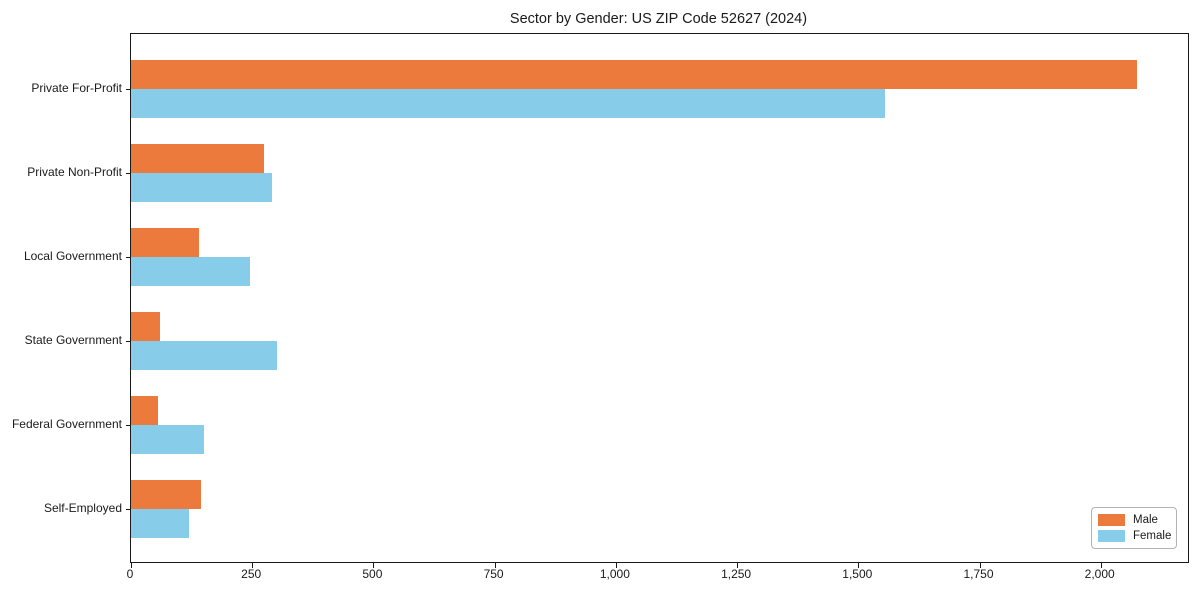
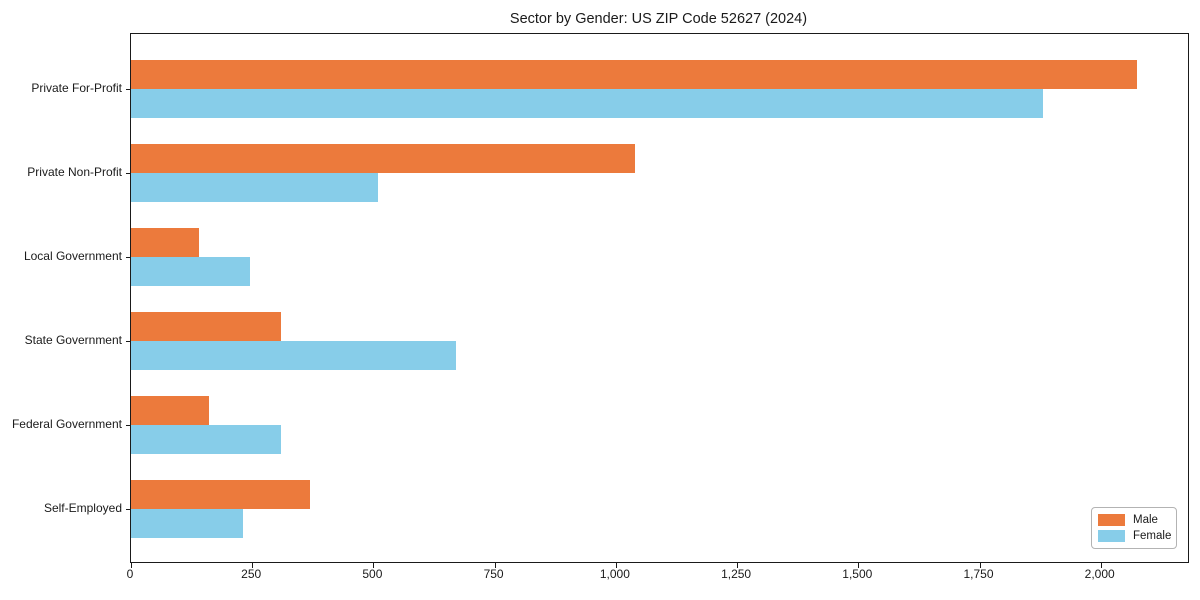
Female/Private For-Profit: 1560 -> 1880
Male/Private Non-Profit: 280 -> 1040
Female/Private Non-Profit: 290 -> 510
Male/State Government: 60 -> 310
Female/State Government: 300 -> 670
Male/Federal Government: 60 -> 160
Female/Federal Government: 150 -> 310
Male/Self-Employed: 140 -> 370
Female/Self-Employed: 120 -> 230
